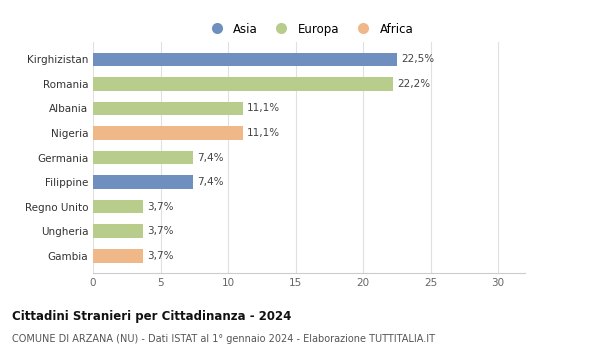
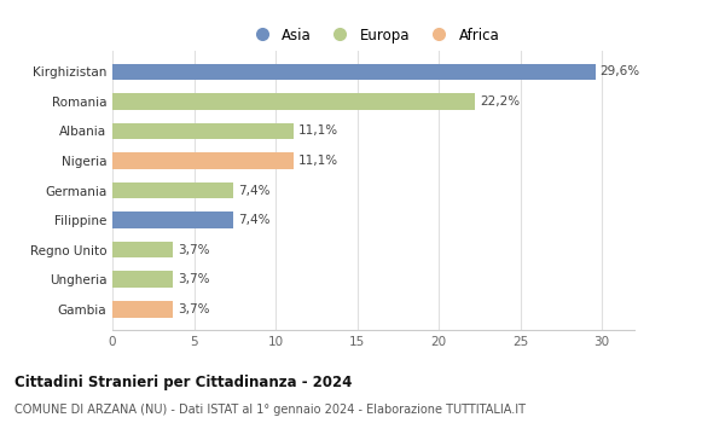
Kirghizistan: 22,5% -> 29,6%
